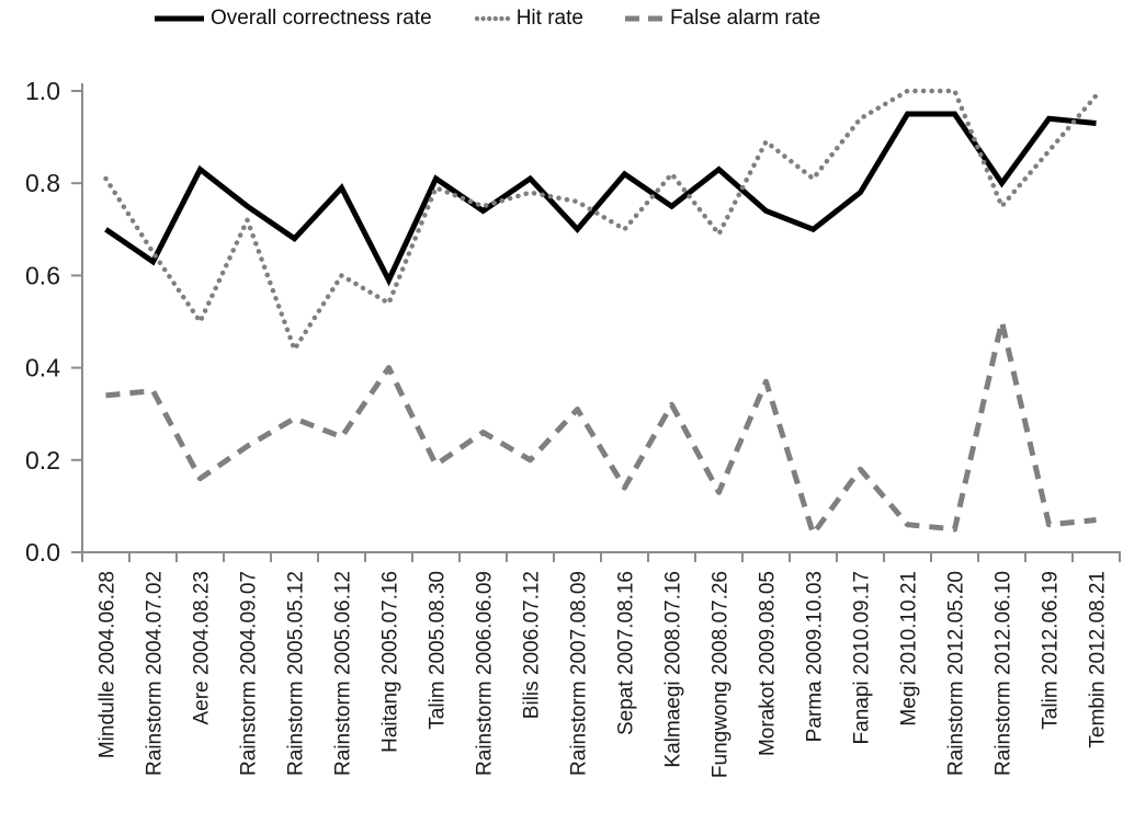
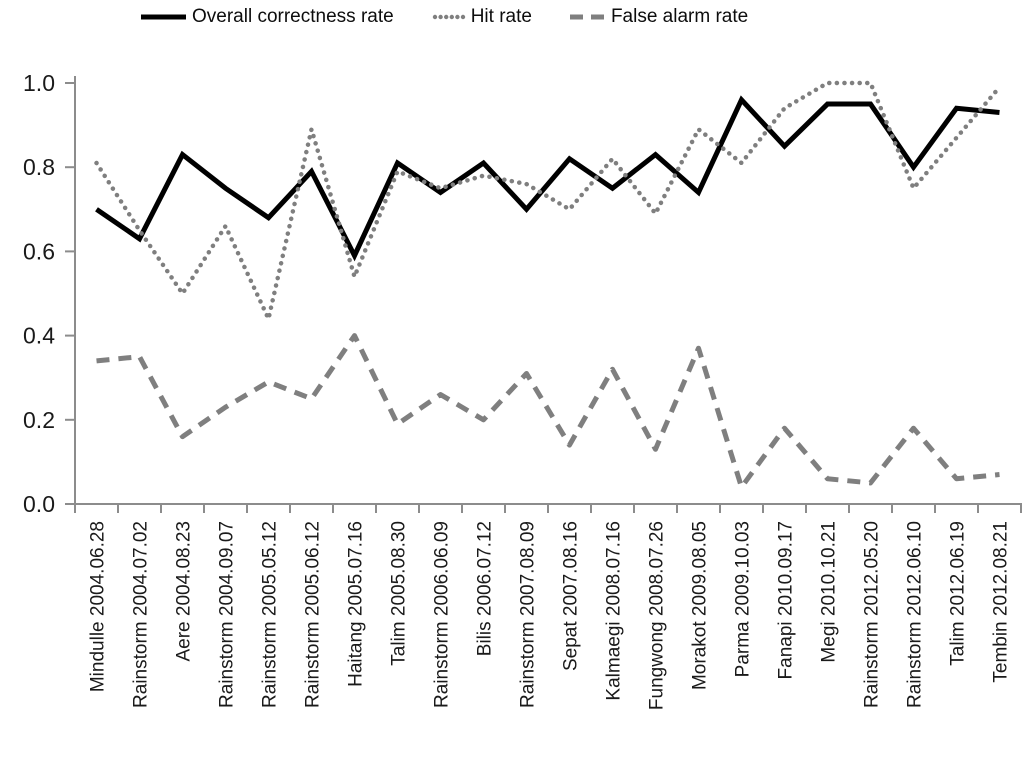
Hit rate/Rainstorm 2004.09.07: 0.72 -> 0.66
Hit rate/Rainstorm 2005.06.12: 0.60 -> 0.89
Overall correctness rate/Parma 2009.10.03: 0.70 -> 0.96
Overall correctness rate/Fanapi 2010.09.17: 0.78 -> 0.85
False alarm rate/Rainstorm 2012.06.10: 0.50 -> 0.18
